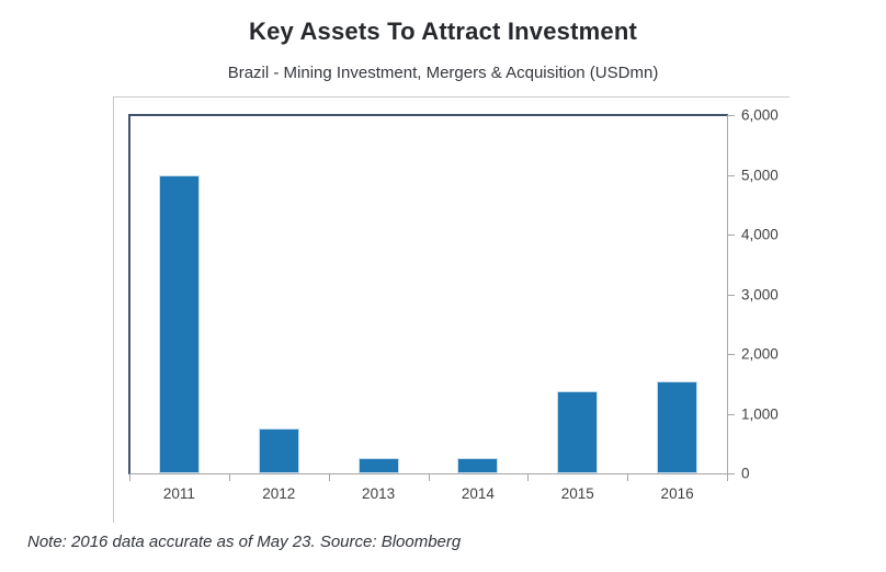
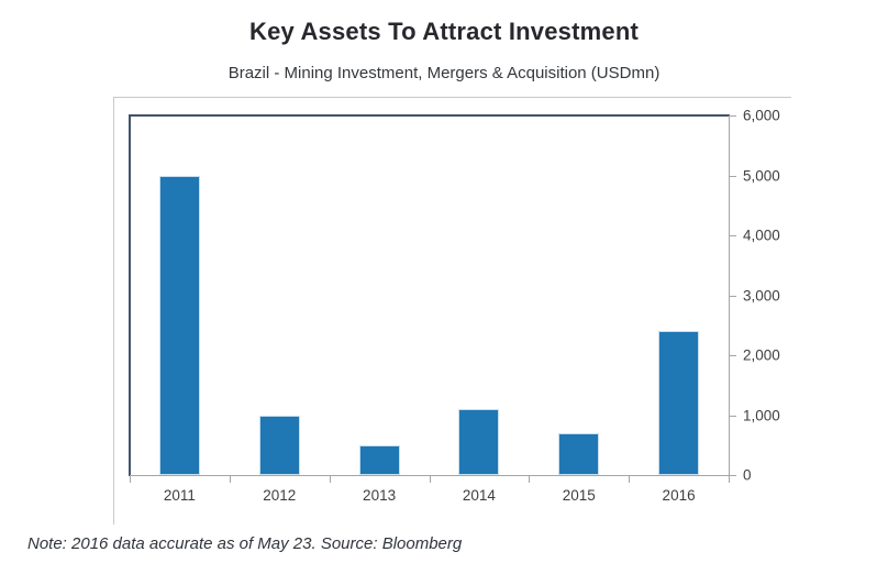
2012: 800 -> 1000
2013: 200 -> 500
2014: 300 -> 1100
2015: 1400 -> 700
2016: 1500 -> 2400
